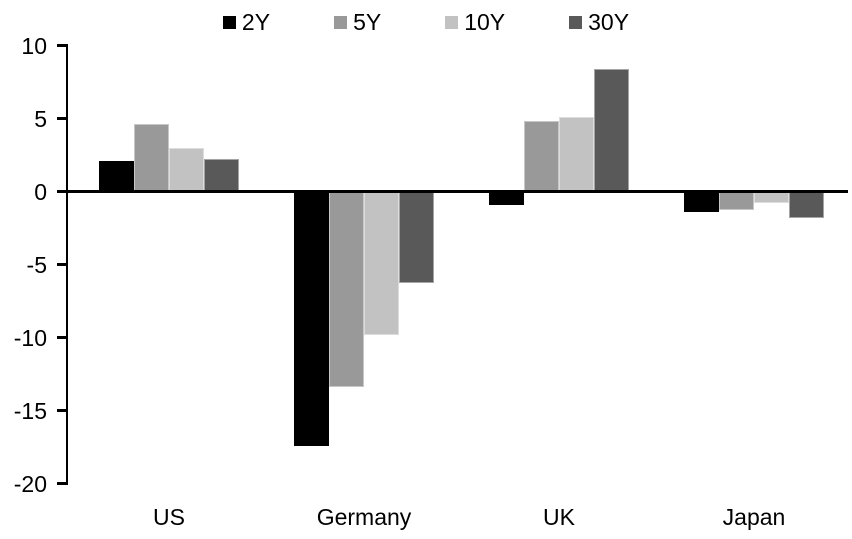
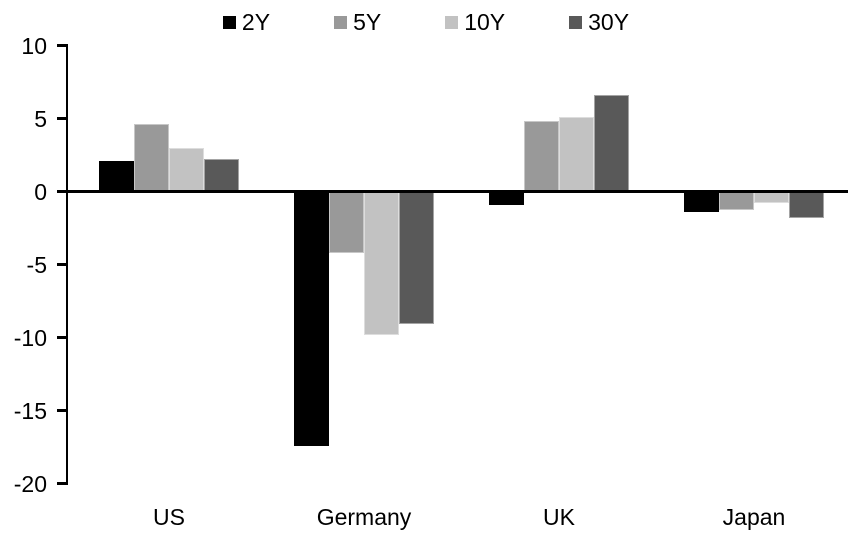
5Y/Germany: -13.4 -> -4.2
30Y/Germany: -6.3 -> -9.1
30Y/UK: 8.4 -> 6.6
